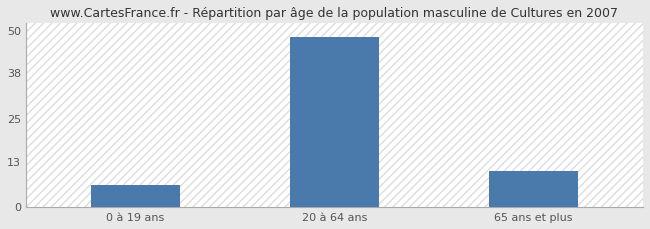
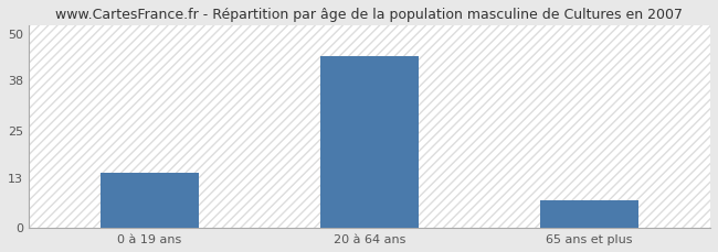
0 à 19 ans: 6 -> 14
20 à 64 ans: 48 -> 44
65 ans et plus: 10 -> 7
